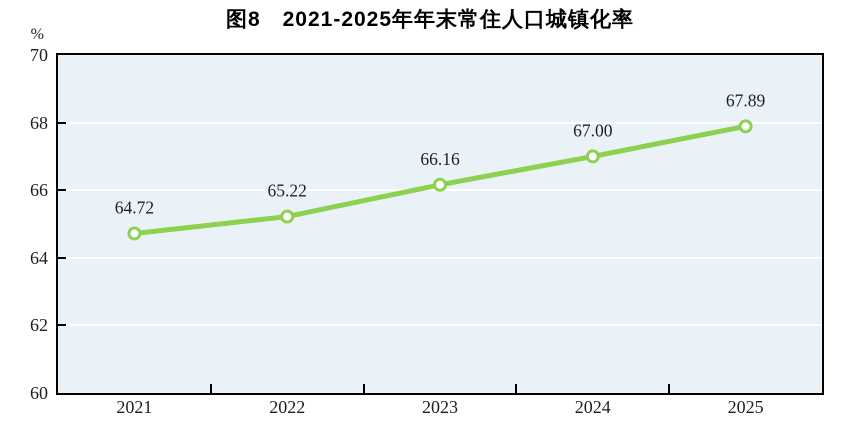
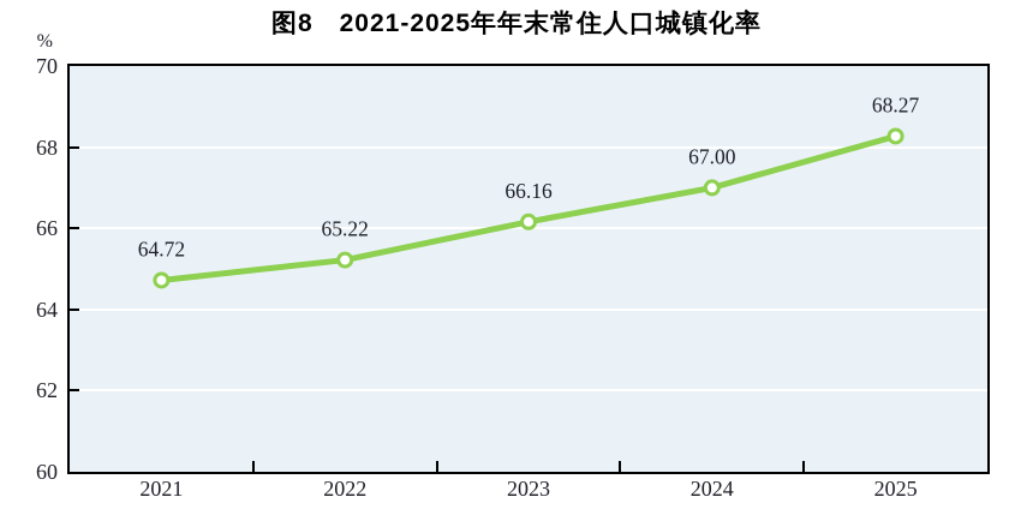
2025: 67.89 -> 68.27
